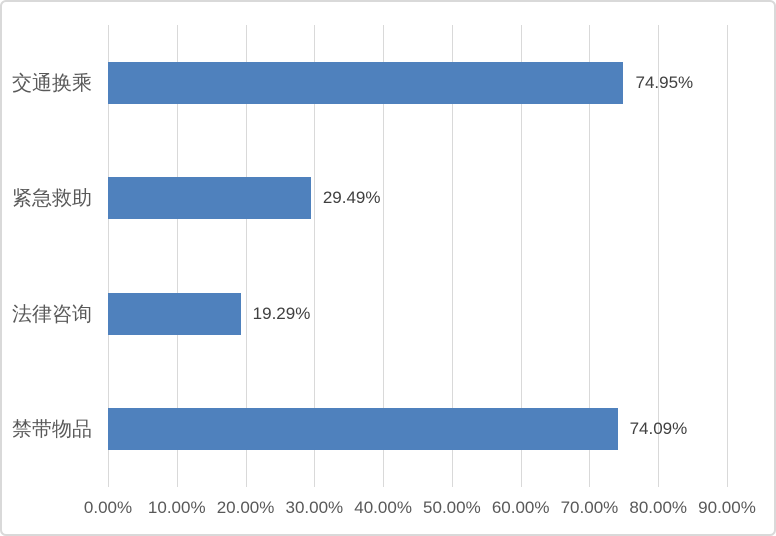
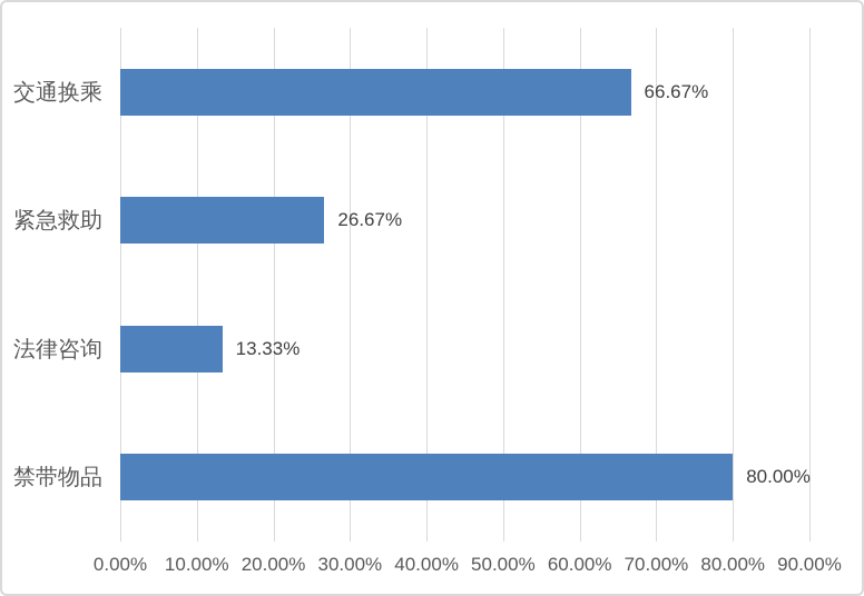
交通换乘: 74.95% -> 66.67%
紧急救助: 29.49% -> 26.67%
法律咨询: 19.29% -> 13.33%
禁带物品: 74.09% -> 80.00%
